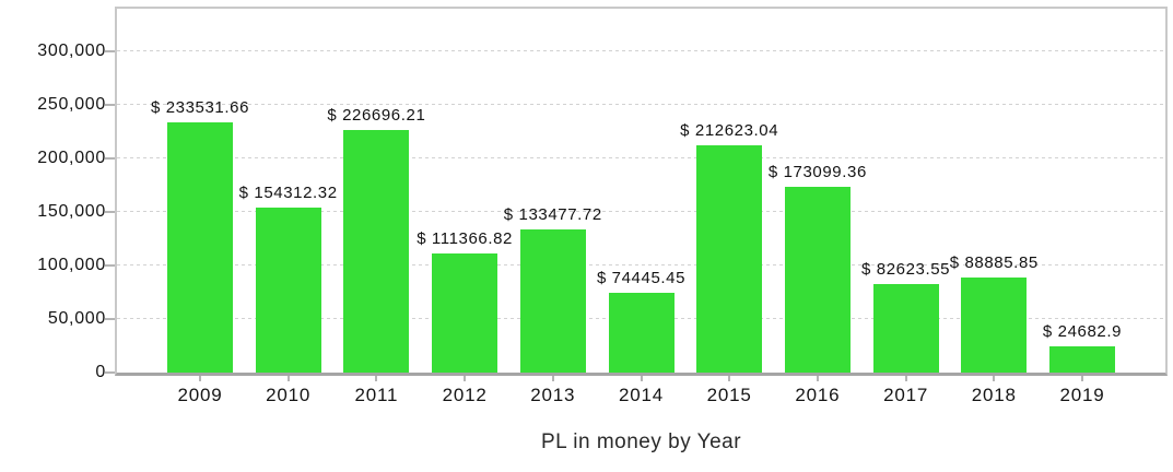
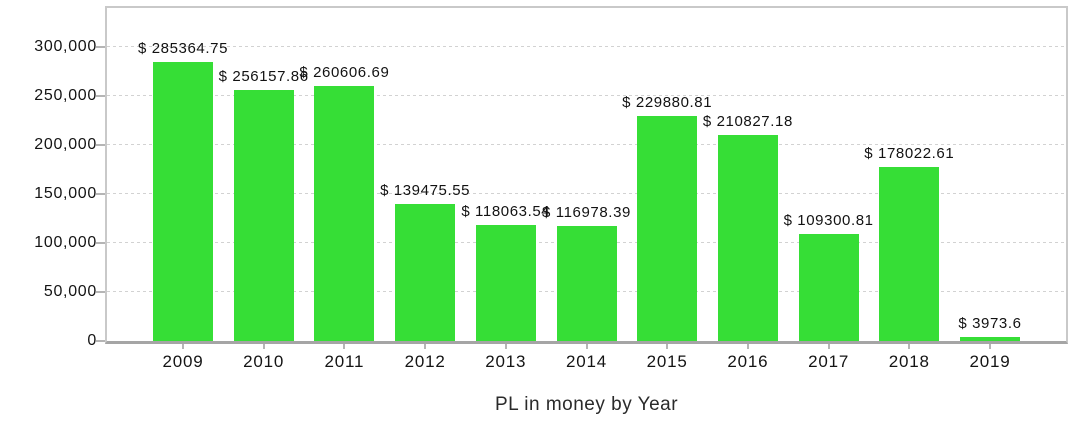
2009: 233531.66 -> 285364.75
2010: 154312.32 -> 256157.86
2011: 226696.21 -> 260606.69
2012: 111366.82 -> 139475.55
2013: 133477.72 -> 118063.54
2014: 74445.45 -> 116978.39
2015: 212623.04 -> 229880.81
2016: 173099.36 -> 210827.18
2017: 82623.55 -> 109300.81
2018: 88885.85 -> 178022.61
2019: 24682.9 -> 3973.6
